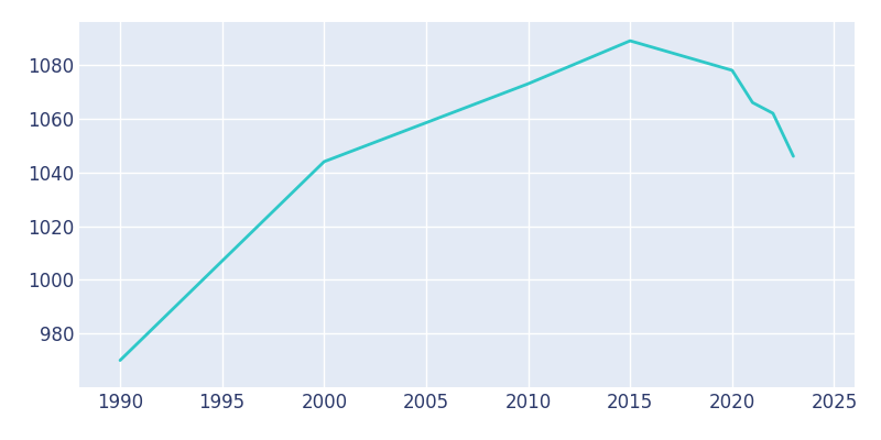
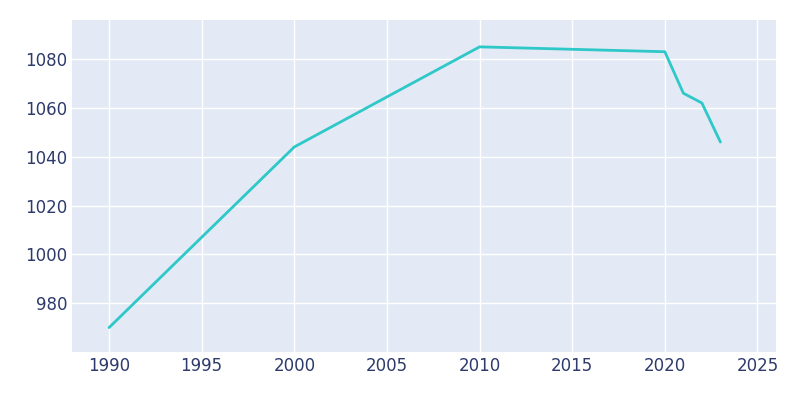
2010: 1073 -> 1085
2015: 1089 -> 1084
2020: 1078 -> 1083
